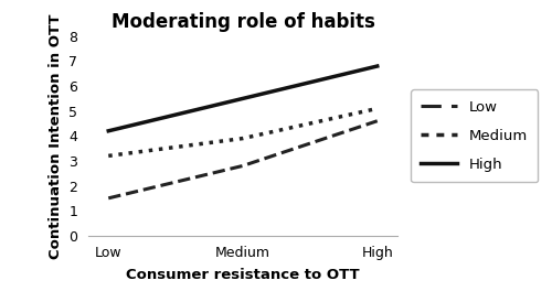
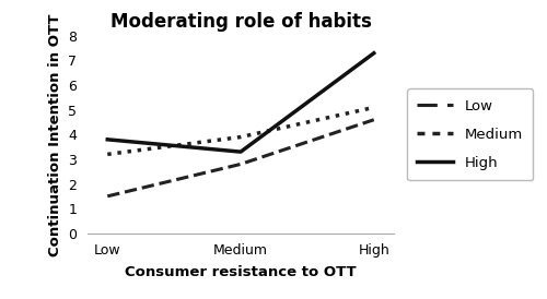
High/Low: 4.2 -> 3.8
High/Medium: 5.5 -> 3.3
High/High: 6.8 -> 7.3
